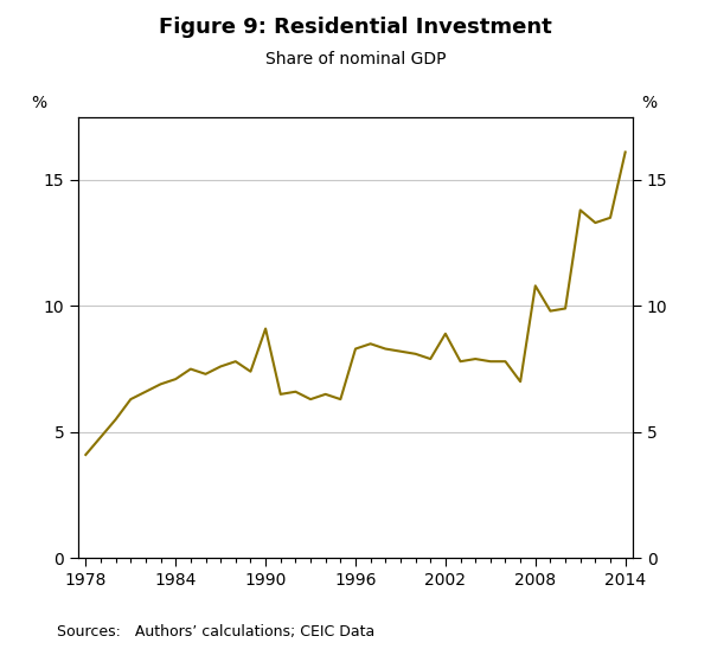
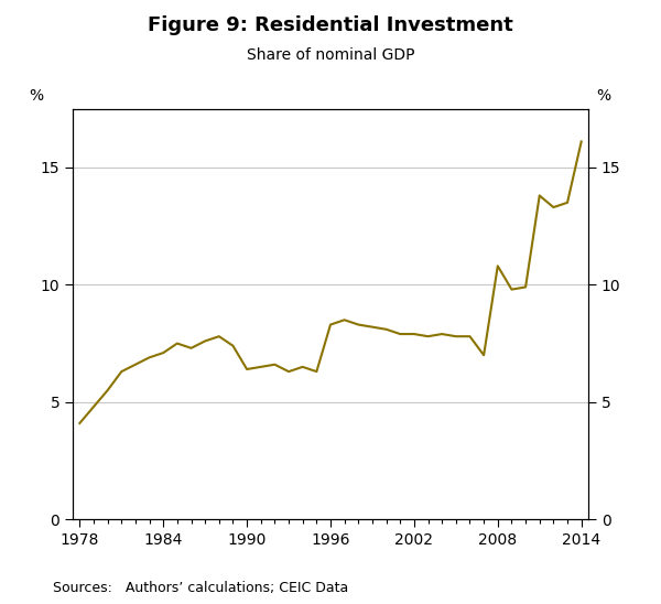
1990: 9.1 -> 6.4
2002: 8.9 -> 7.9
